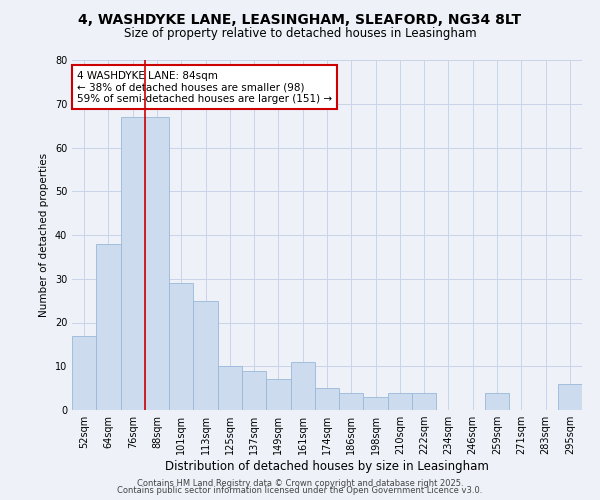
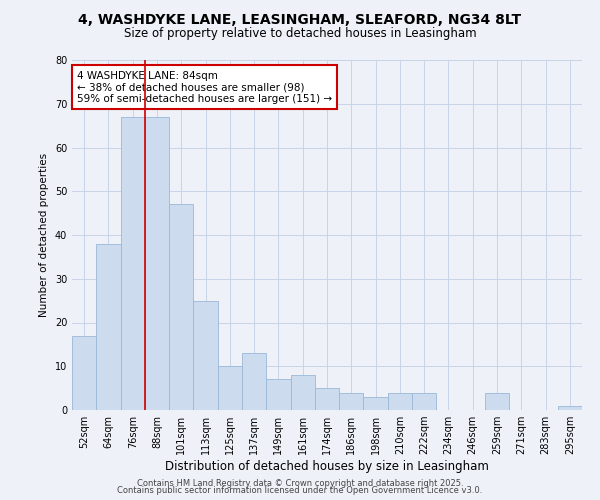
101sqm: 29 -> 47
137sqm: 9 -> 13
161sqm: 11 -> 8
295sqm: 6 -> 1
